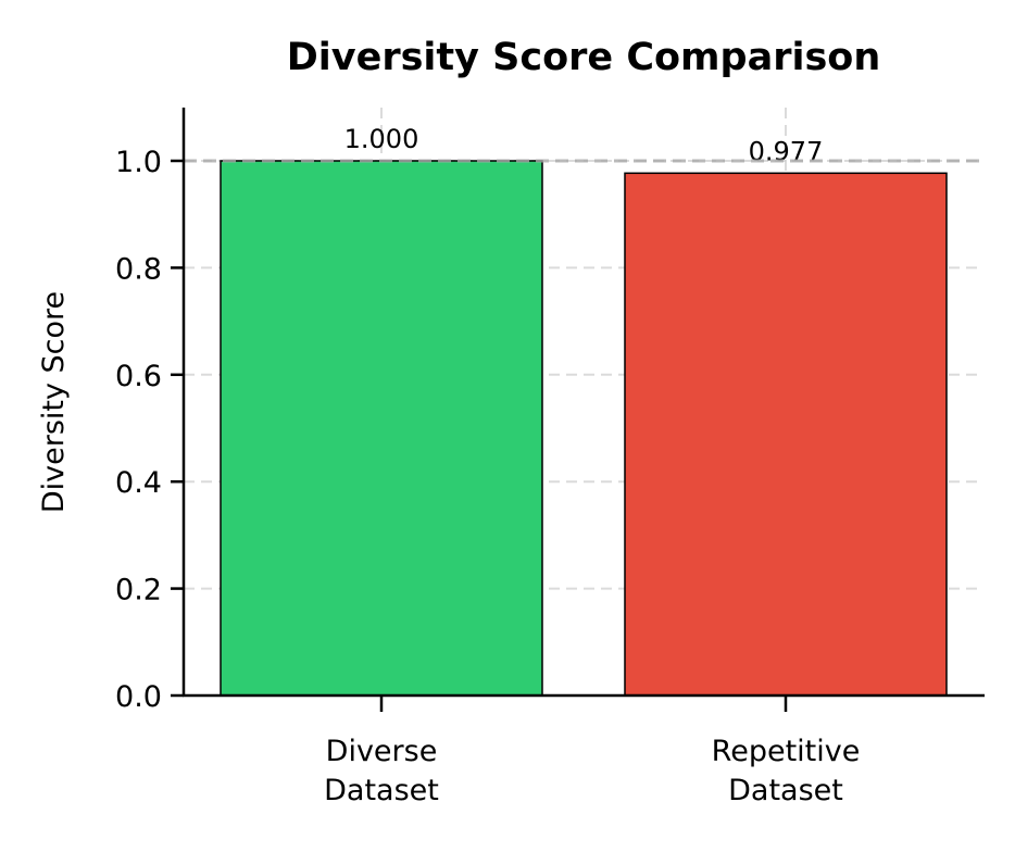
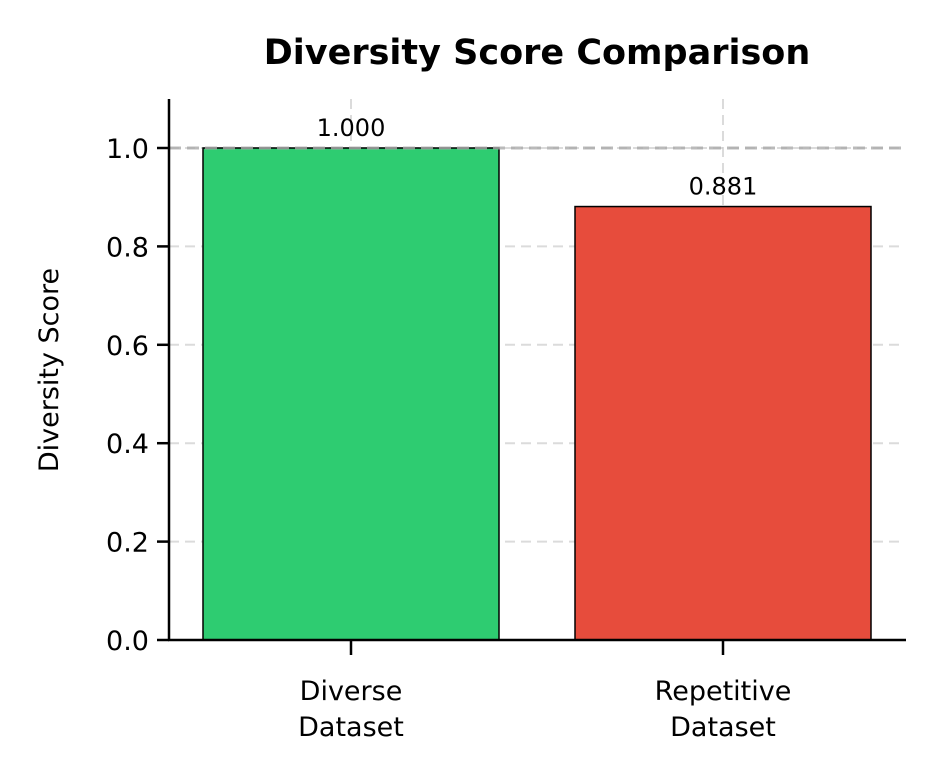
Repetitive Dataset: 0.977 -> 0.881
